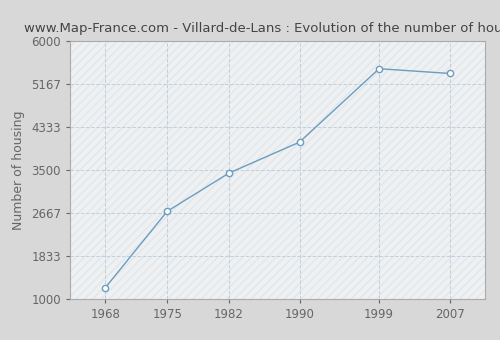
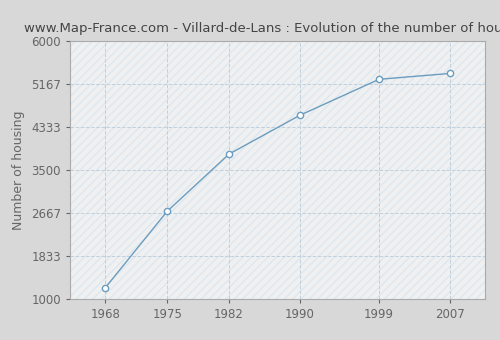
1982: 3440 -> 3810
1990: 4040 -> 4560
1999: 5460 -> 5260
